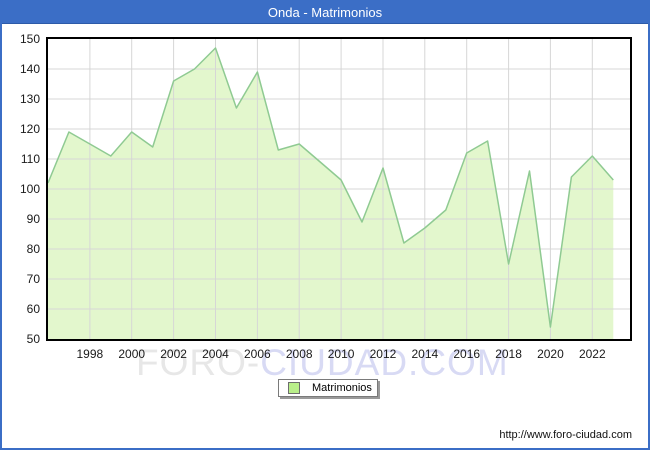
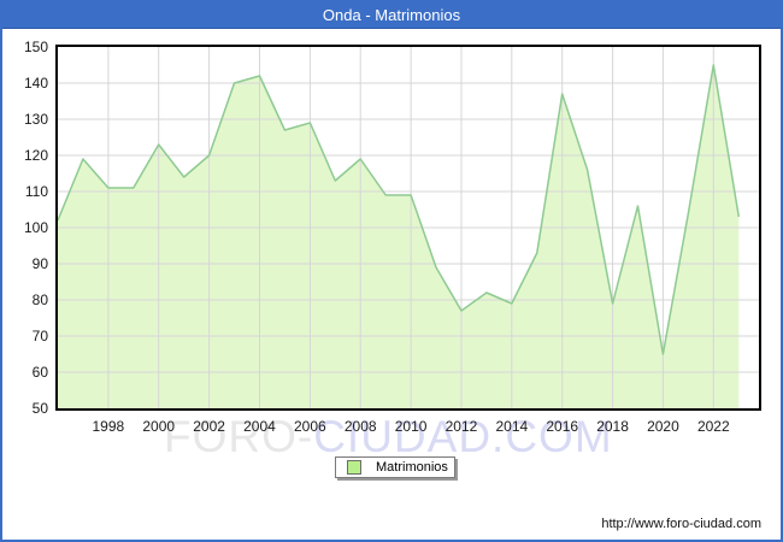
1998: 115 -> 111
2000: 119 -> 123
2002: 136 -> 120
2004: 147 -> 142
2006: 139 -> 129
2008: 115 -> 119
2010: 103 -> 109
2012: 107 -> 77
2014: 87 -> 79
2016: 112 -> 137
2018: 75 -> 79
2020: 54 -> 65
2022: 111 -> 145
